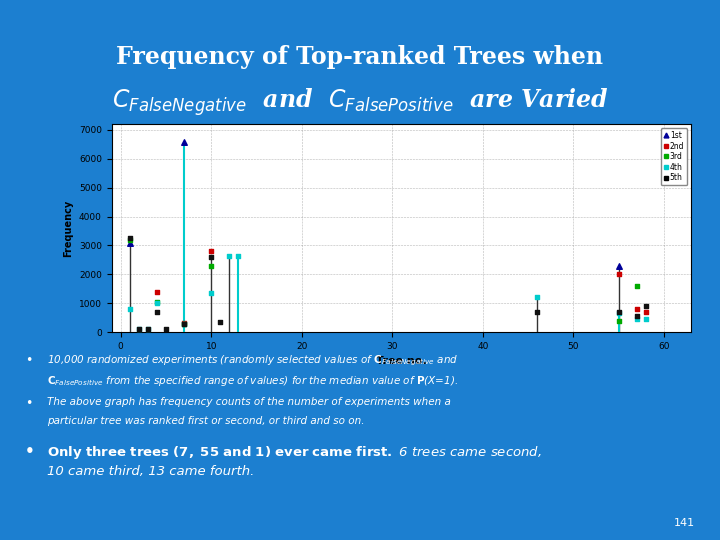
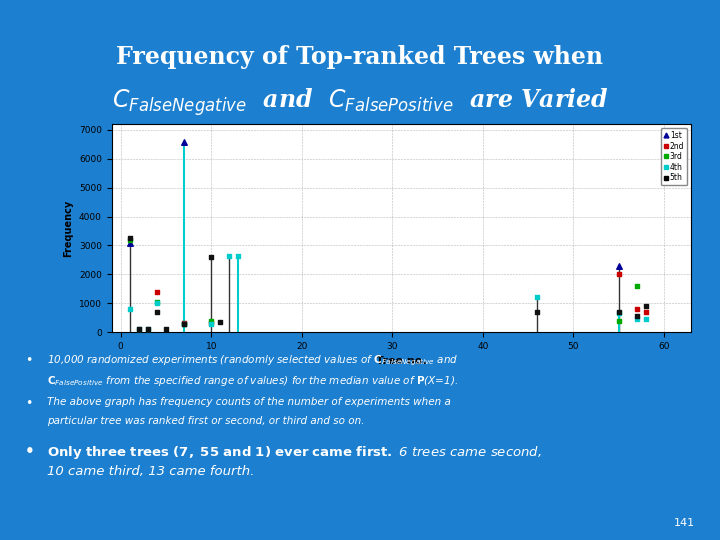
2nd/10: 2800 -> 300
3rd/10: 2300 -> 400
4th/10: 1350 -> 280
